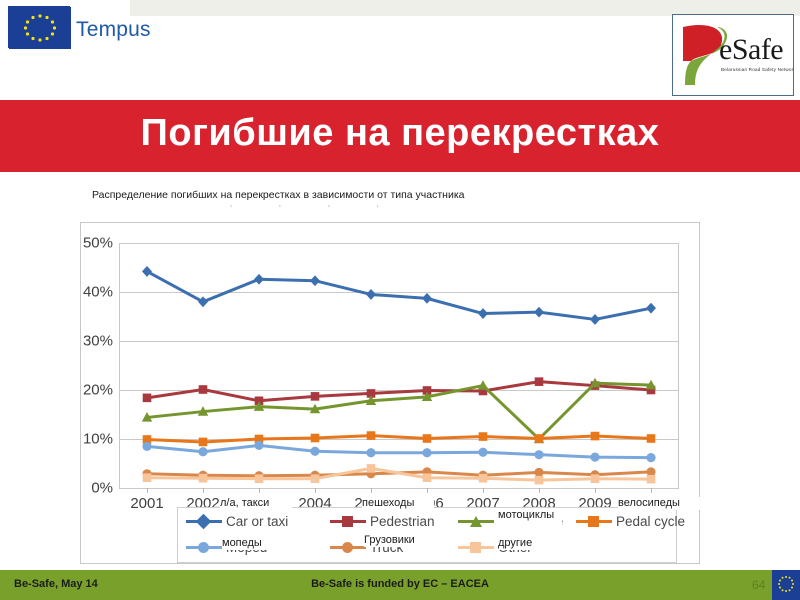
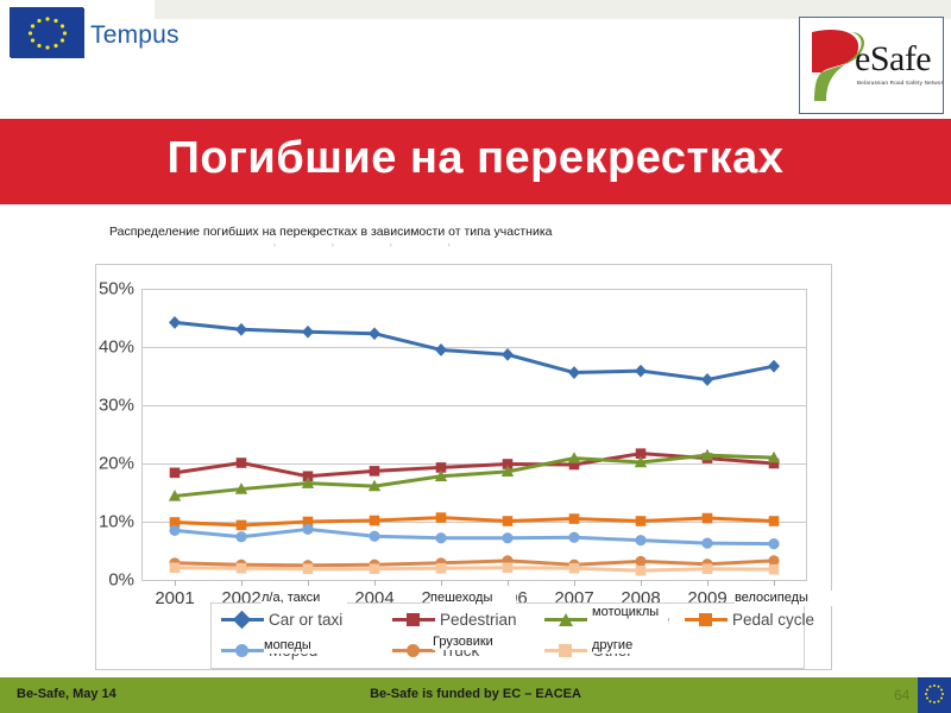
Car or taxi/2002: 38% -> 43%
Other/2005: 4% -> 2%
Motorcycle/2008: 10% -> 20%
